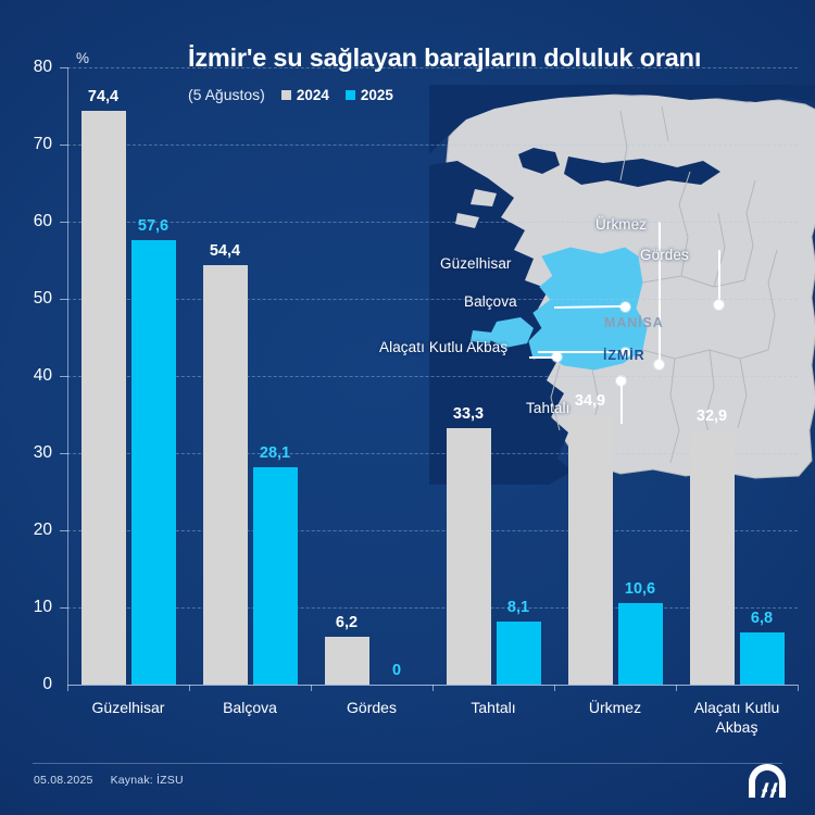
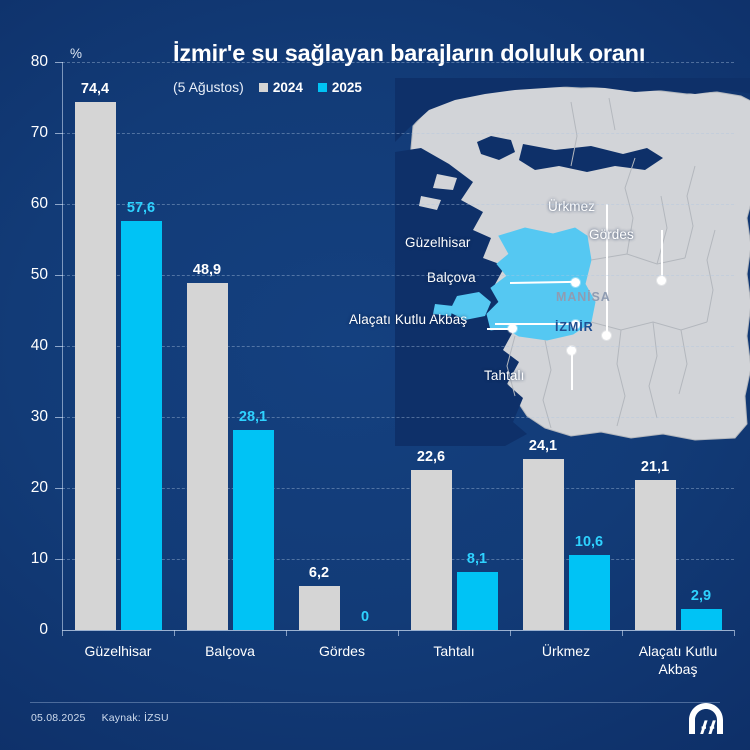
2024/Balçova: 54,4 -> 48,9
2024/Tahtalı: 33,3 -> 22,6
2024/Ürkmez: 34,9 -> 24,1
2024/Alaçatı Kutlu Akbaş: 32,9 -> 21,1
2025/Alaçatı Kutlu Akbaş: 6,8 -> 2,9
